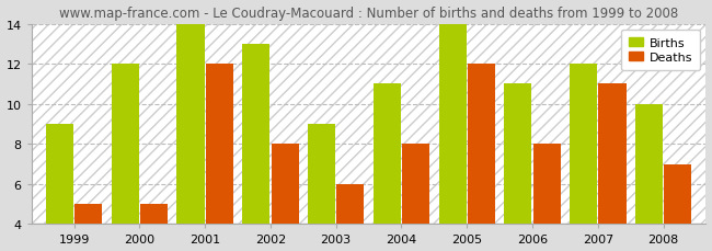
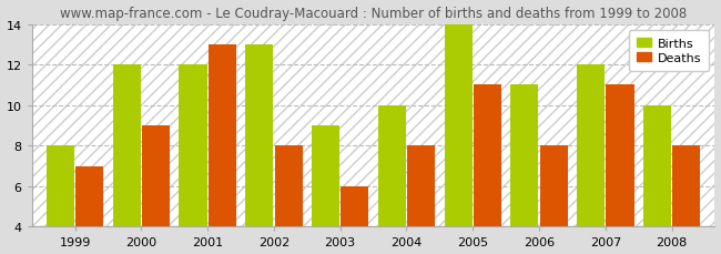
Births/1999: 9 -> 8
Deaths/1999: 5 -> 7
Deaths/2000: 5 -> 9
Births/2001: 14 -> 12
Deaths/2001: 12 -> 13
Births/2004: 11 -> 10
Deaths/2005: 12 -> 11
Deaths/2008: 7 -> 8
